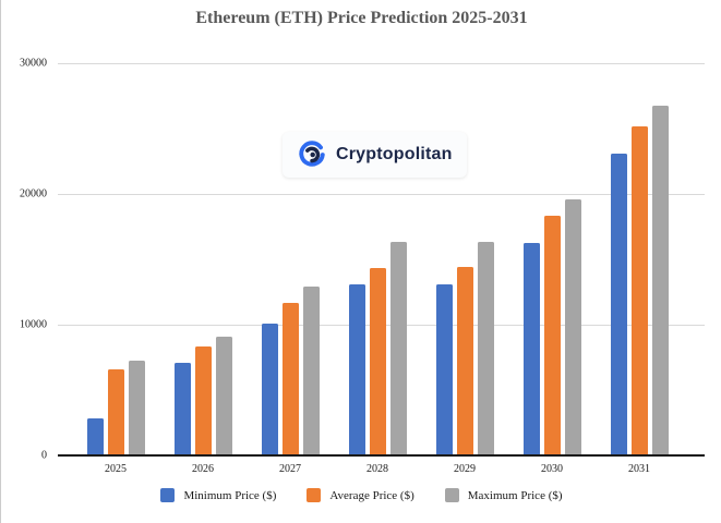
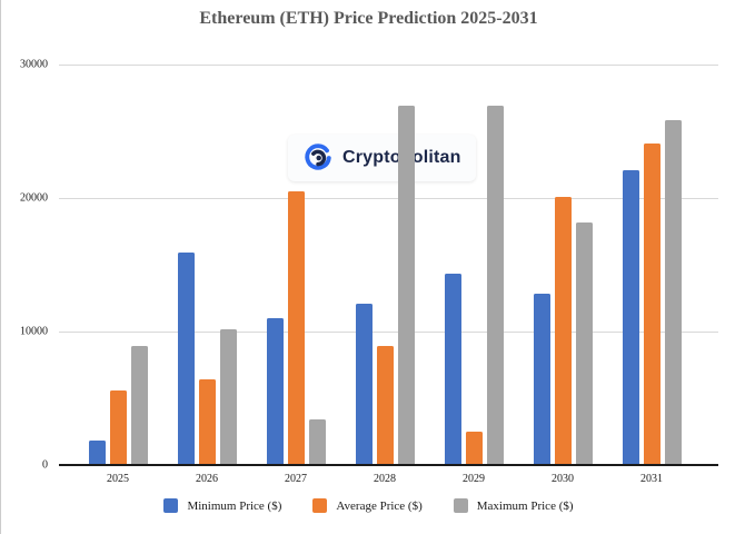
Minimum Price ($)/2025: 2800 -> 1800
Average Price ($)/2025: 6600 -> 5600
Maximum Price ($)/2025: 7300 -> 8900
Minimum Price ($)/2026: 7100 -> 15900
Average Price ($)/2026: 8400 -> 6400
Maximum Price ($)/2026: 9100 -> 10200
Minimum Price ($)/2027: 10000 -> 11000
Average Price ($)/2027: 11700 -> 20500
Maximum Price ($)/2027: 12900 -> 3400
Minimum Price ($)/2028: 13000 -> 12100
Average Price ($)/2028: 14300 -> 8900
Maximum Price ($)/2028: 16300 -> 26900
Minimum Price ($)/2029: 13100 -> 14300
Average Price ($)/2029: 14400 -> 2500
Maximum Price ($)/2029: 16400 -> 26900
Minimum Price ($)/2030: 16200 -> 12800
Average Price ($)/2030: 18400 -> 20100
Maximum Price ($)/2030: 19600 -> 18200
Minimum Price ($)/2031: 23000 -> 22100
Average Price ($)/2031: 25200 -> 24100
Maximum Price ($)/2031: 26800 -> 25800
